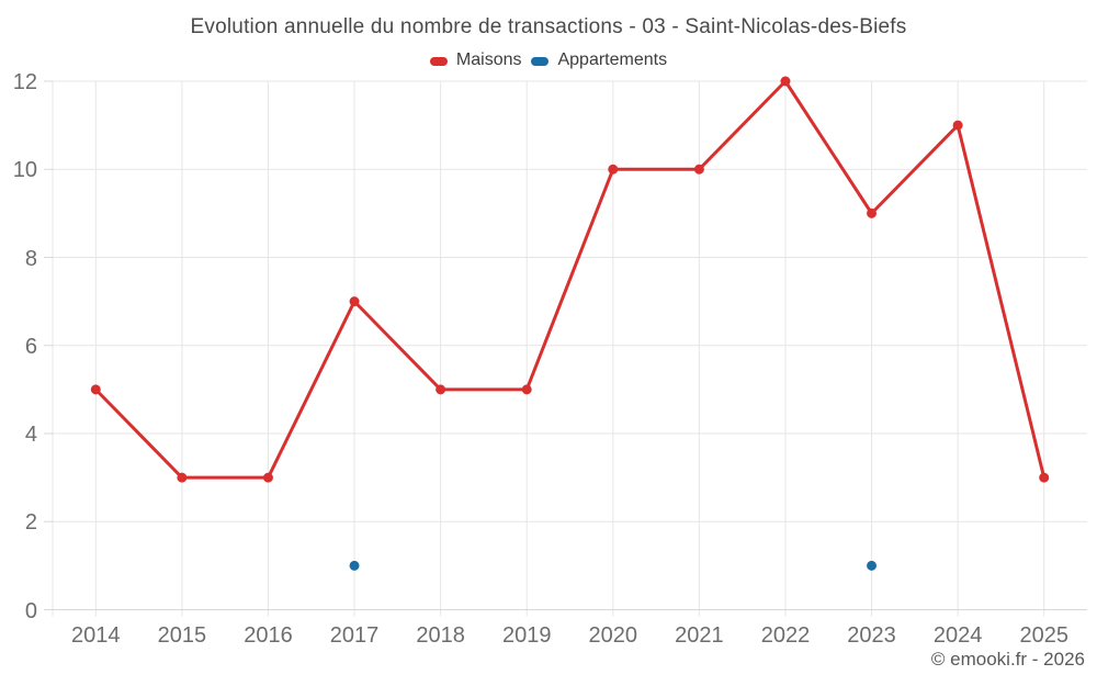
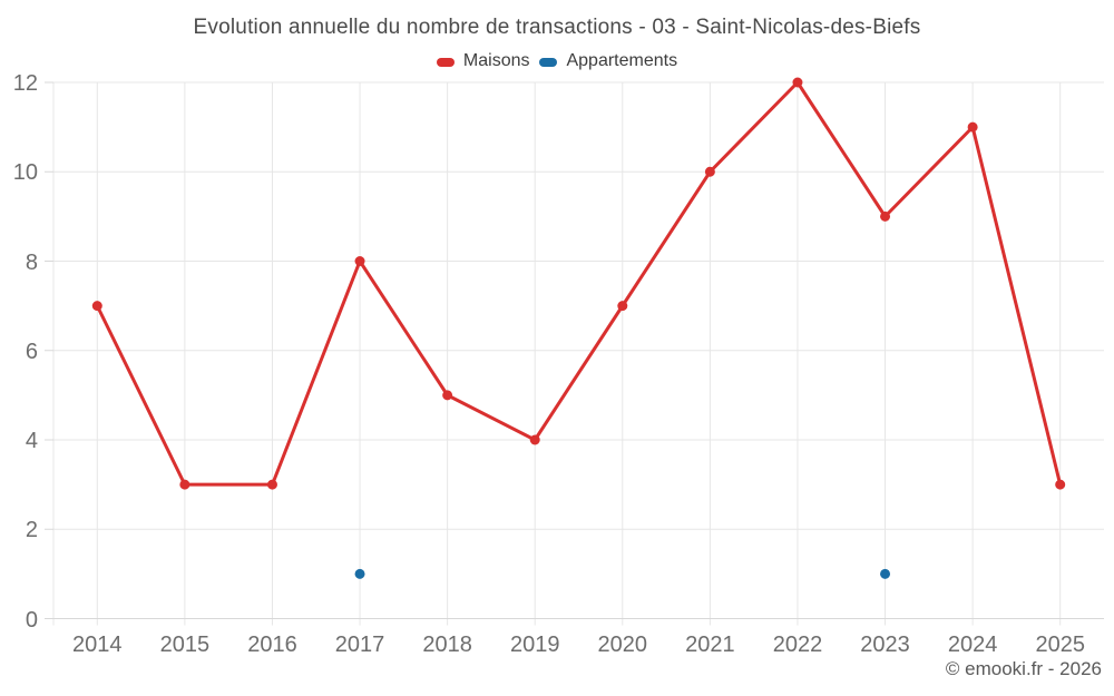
Maisons/2014: 5 -> 7
Maisons/2017: 7 -> 8
Maisons/2019: 5 -> 4
Maisons/2020: 10 -> 7
